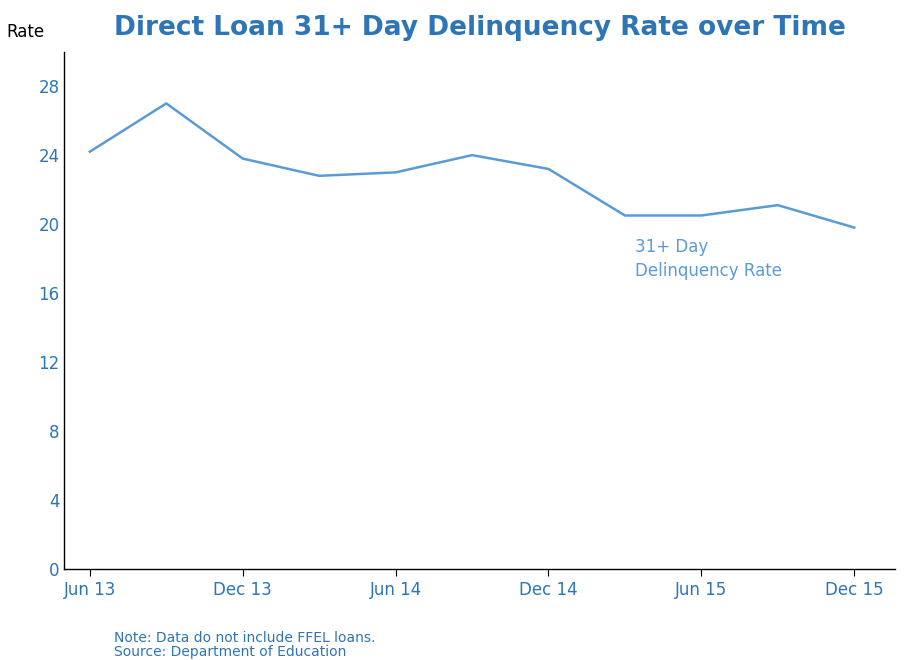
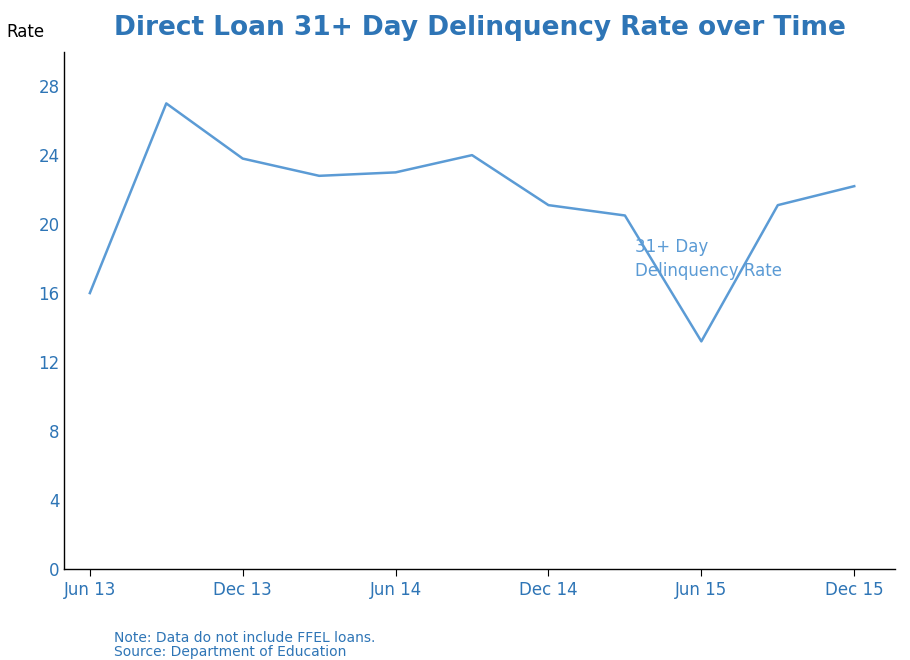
Jun 13: 24.2 -> 16.0
Dec 14: 23.2 -> 21.1
Jun 15: 20.5 -> 13.2
Dec 15: 19.8 -> 22.2
